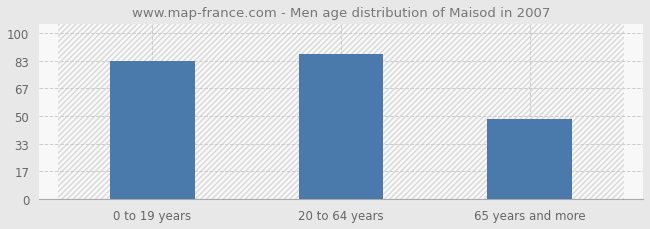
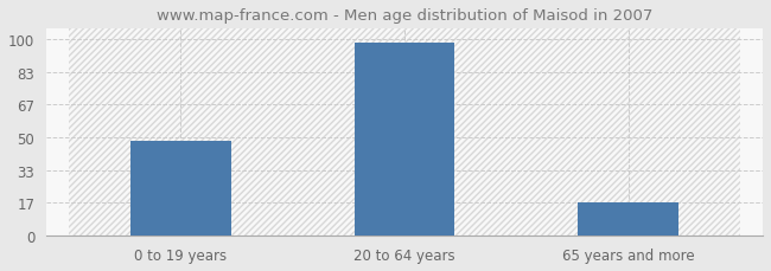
0 to 19 years: 83 -> 48
20 to 64 years: 87 -> 98
65 years and more: 48 -> 17
